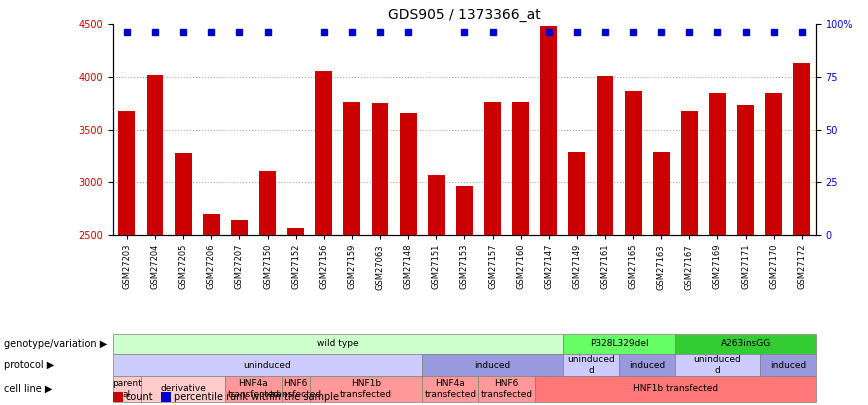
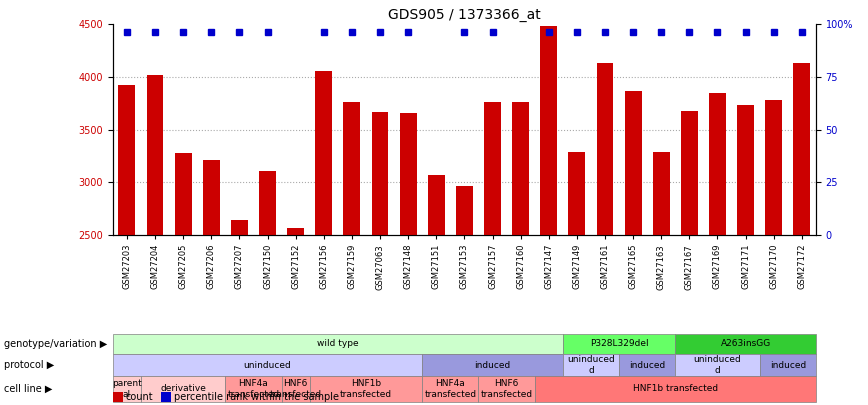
GSM27203: 3680 -> 3920
GSM27206: 2700 -> 3210
GSM27063: 3750 -> 3670
GSM27161: 4010 -> 4130
GSM27170: 3850 -> 3780
